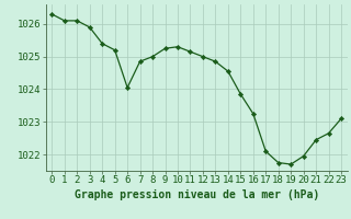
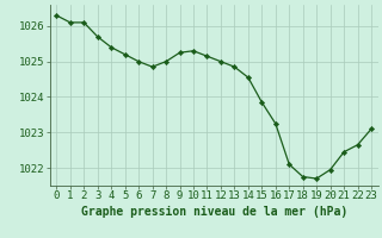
3: 1025.90 -> 1025.70
6: 1024.05 -> 1025.00
